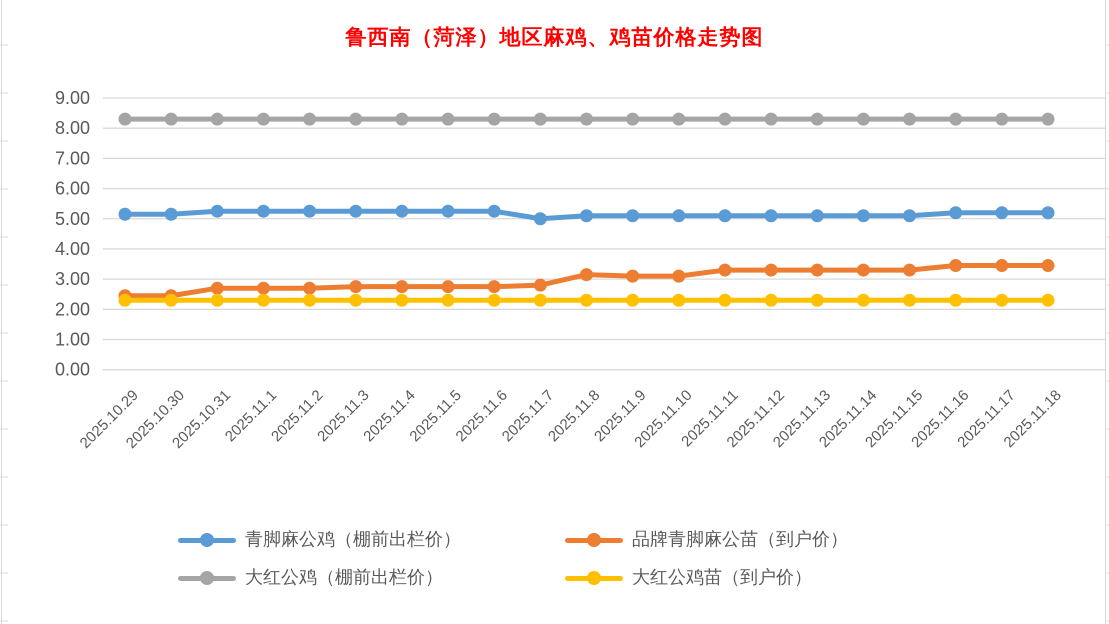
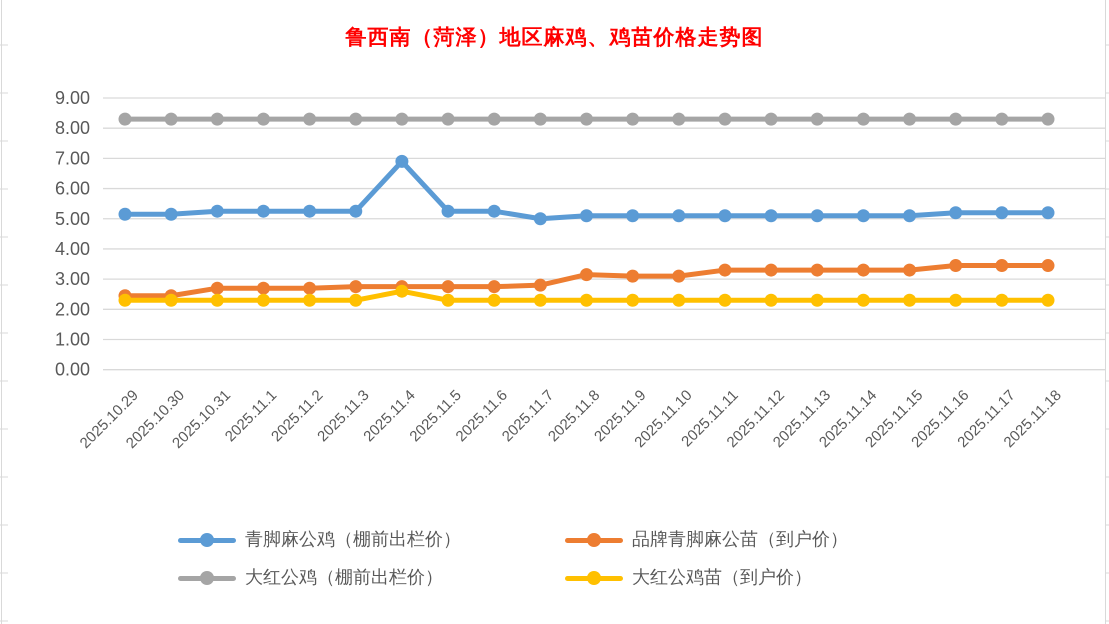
青脚麻公鸡（棚前出栏价）/2025.11.4: 5.2 -> 6.9
大红公鸡苗（到户价）/2025.11.4: 2.3 -> 2.6
